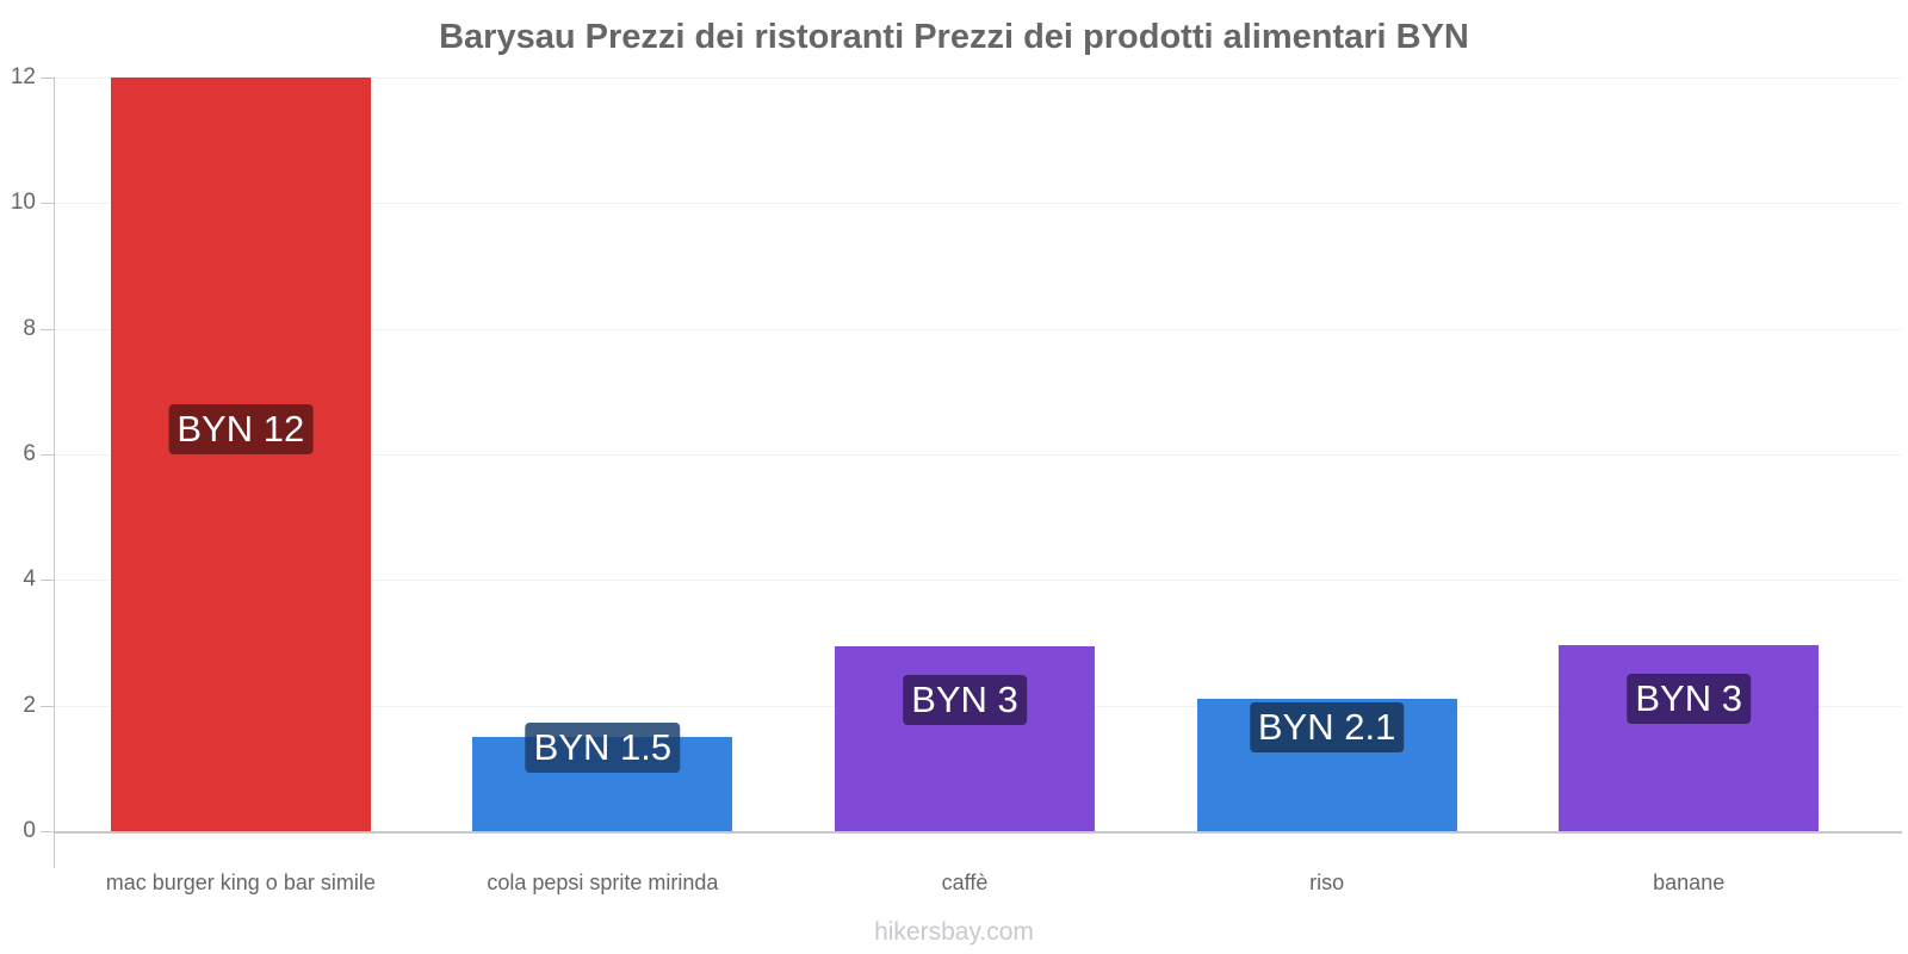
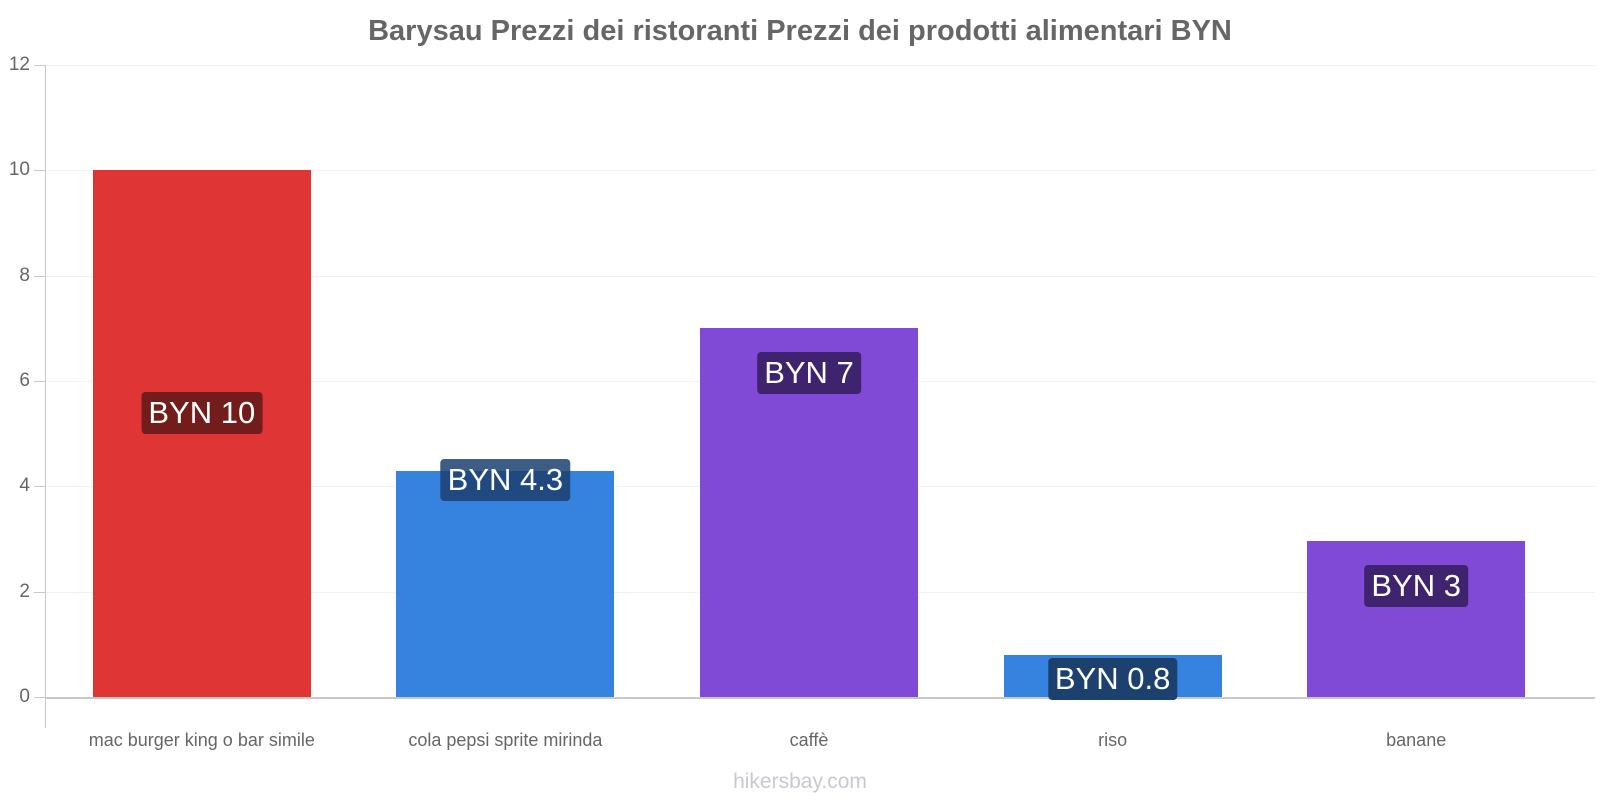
mac burger king o bar simile: 12 -> 10
cola pepsi sprite mirinda: 1.5 -> 4.3
caffè: 3 -> 7
riso: 2.1 -> 0.8
